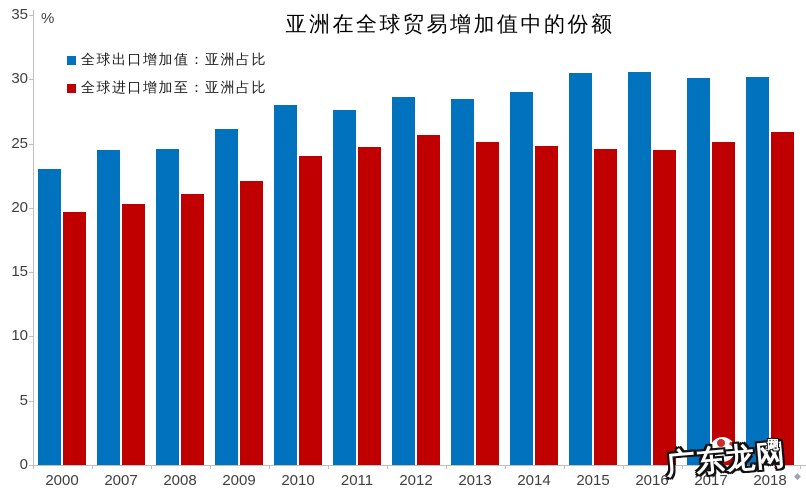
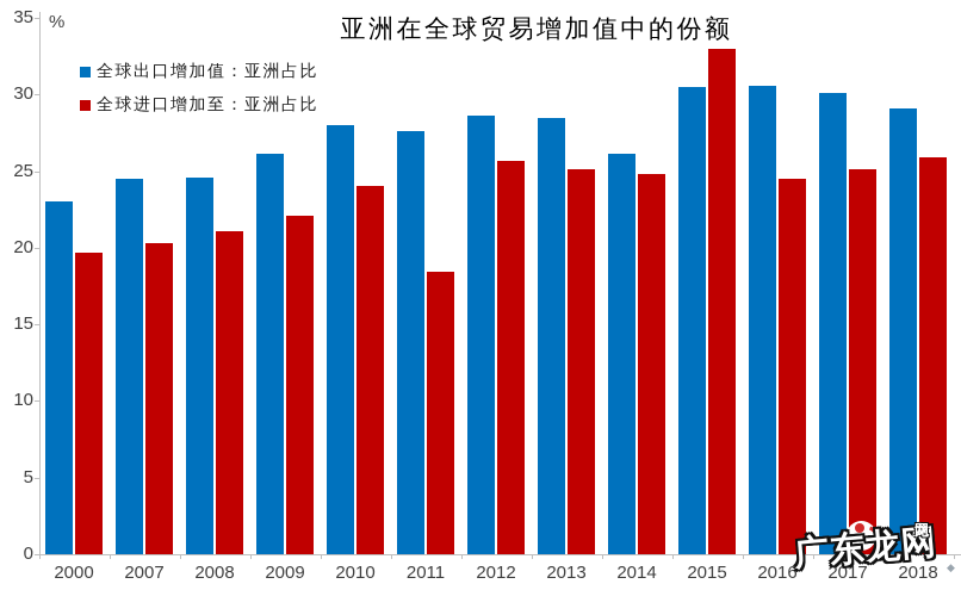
全球进口增加至：亚洲占比/2011: 24.7 -> 18.4
全球出口增加值：亚洲占比/2014: 29.0 -> 26.1
全球进口增加至：亚洲占比/2015: 24.6 -> 33.0
全球出口增加值：亚洲占比/2018: 30.2 -> 29.1
